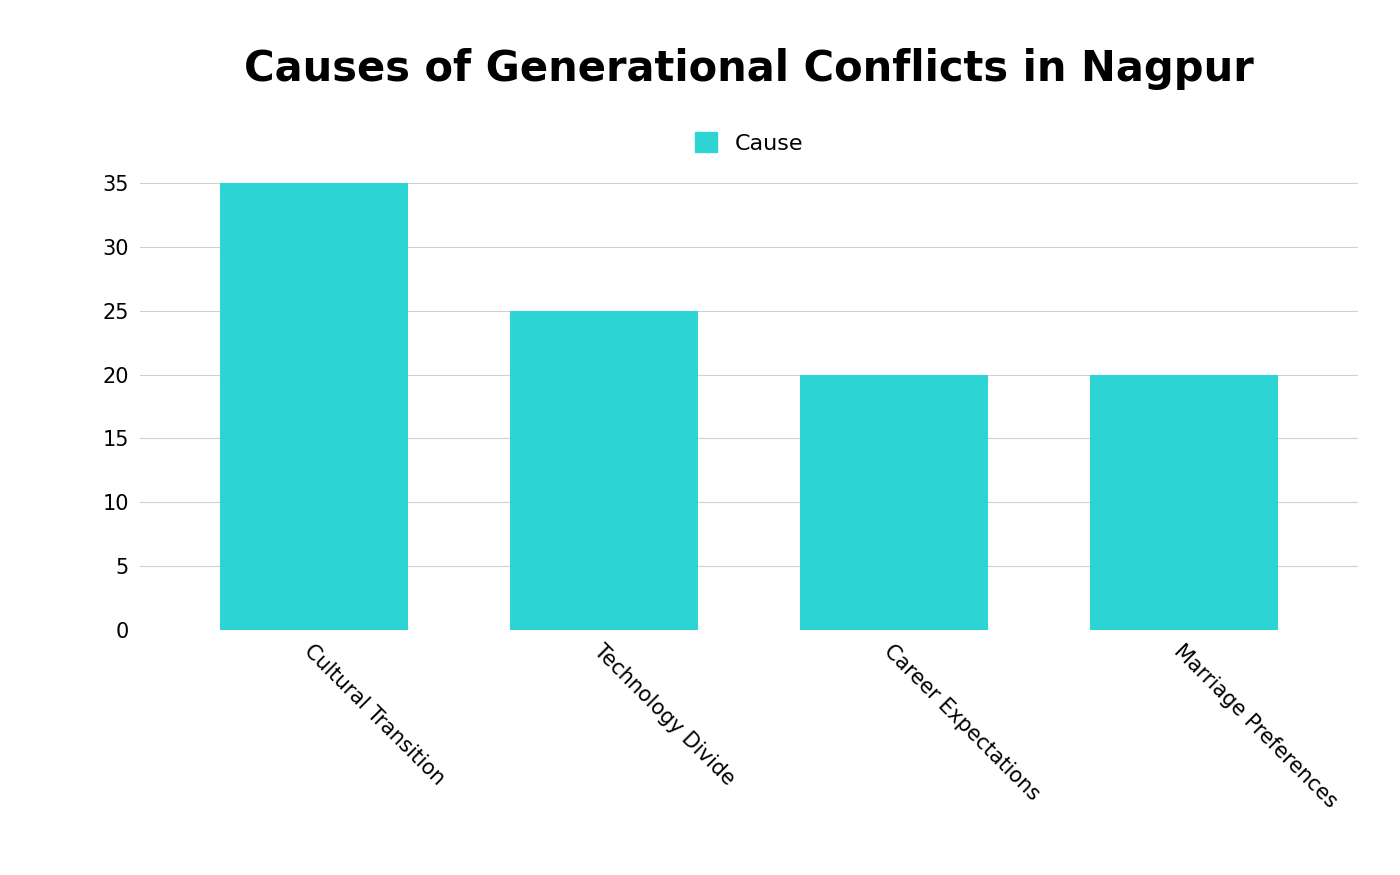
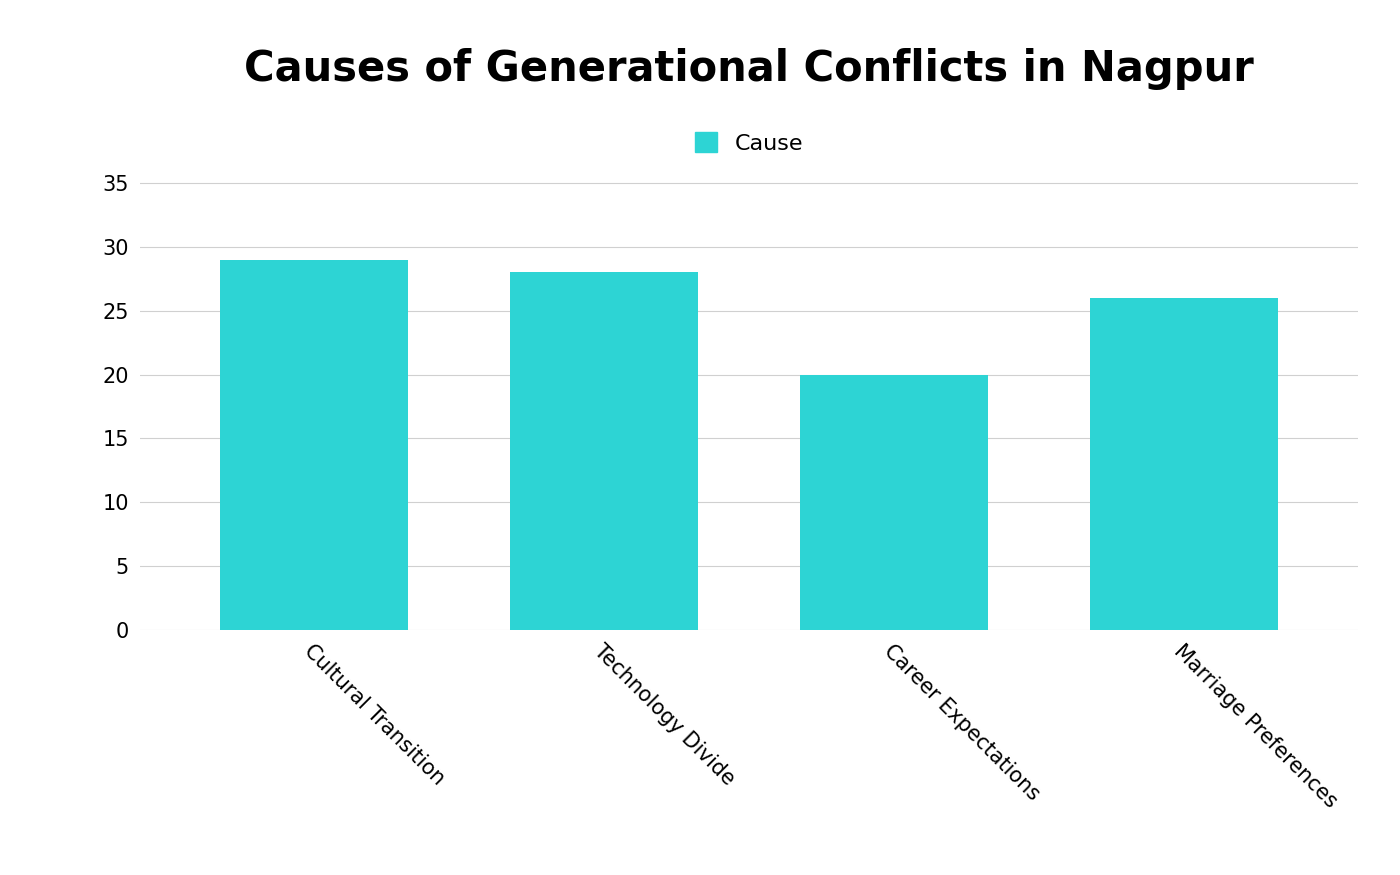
Cultural Transition: 35 -> 29
Technology Divide: 25 -> 28
Marriage Preferences: 20 -> 26
